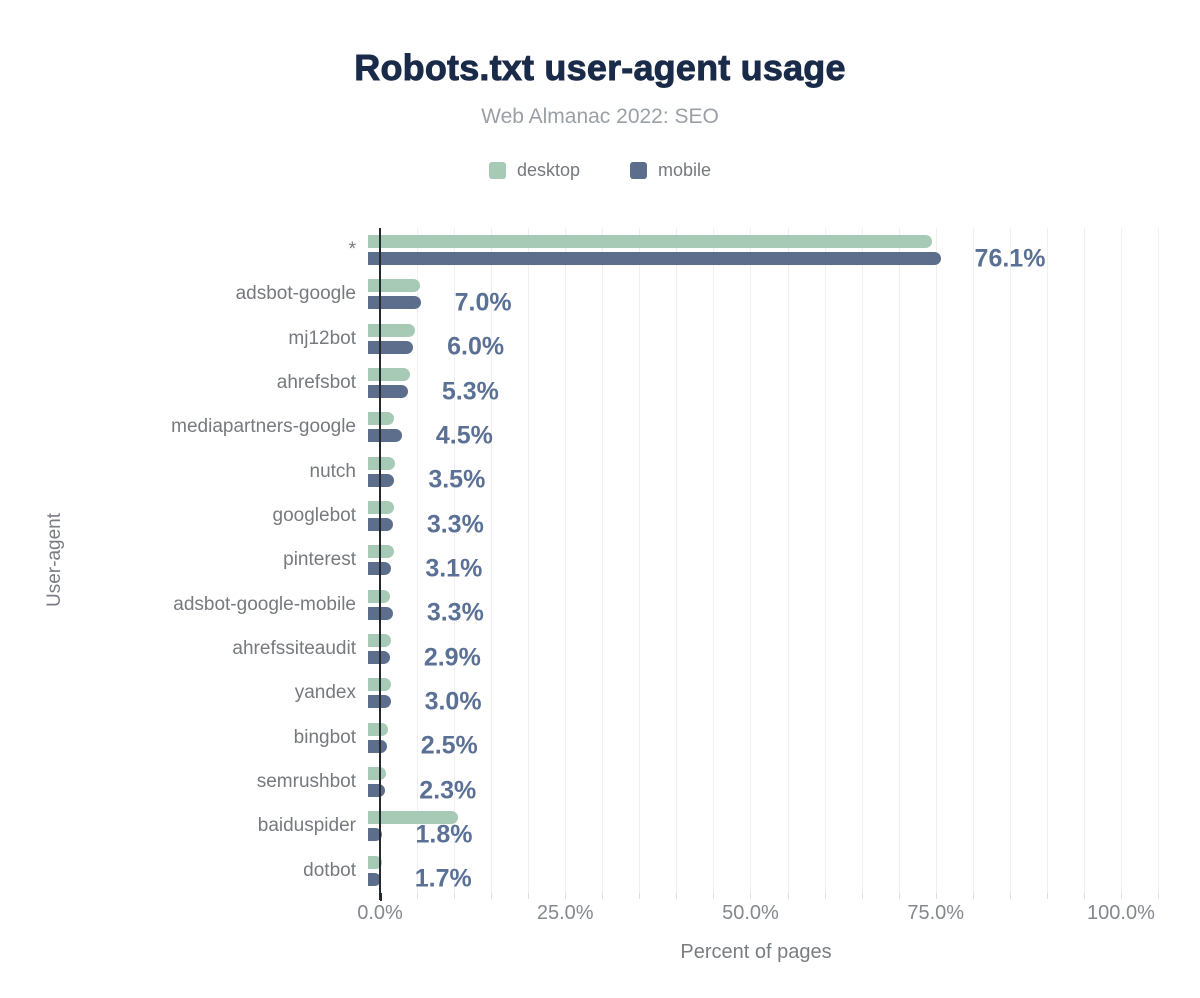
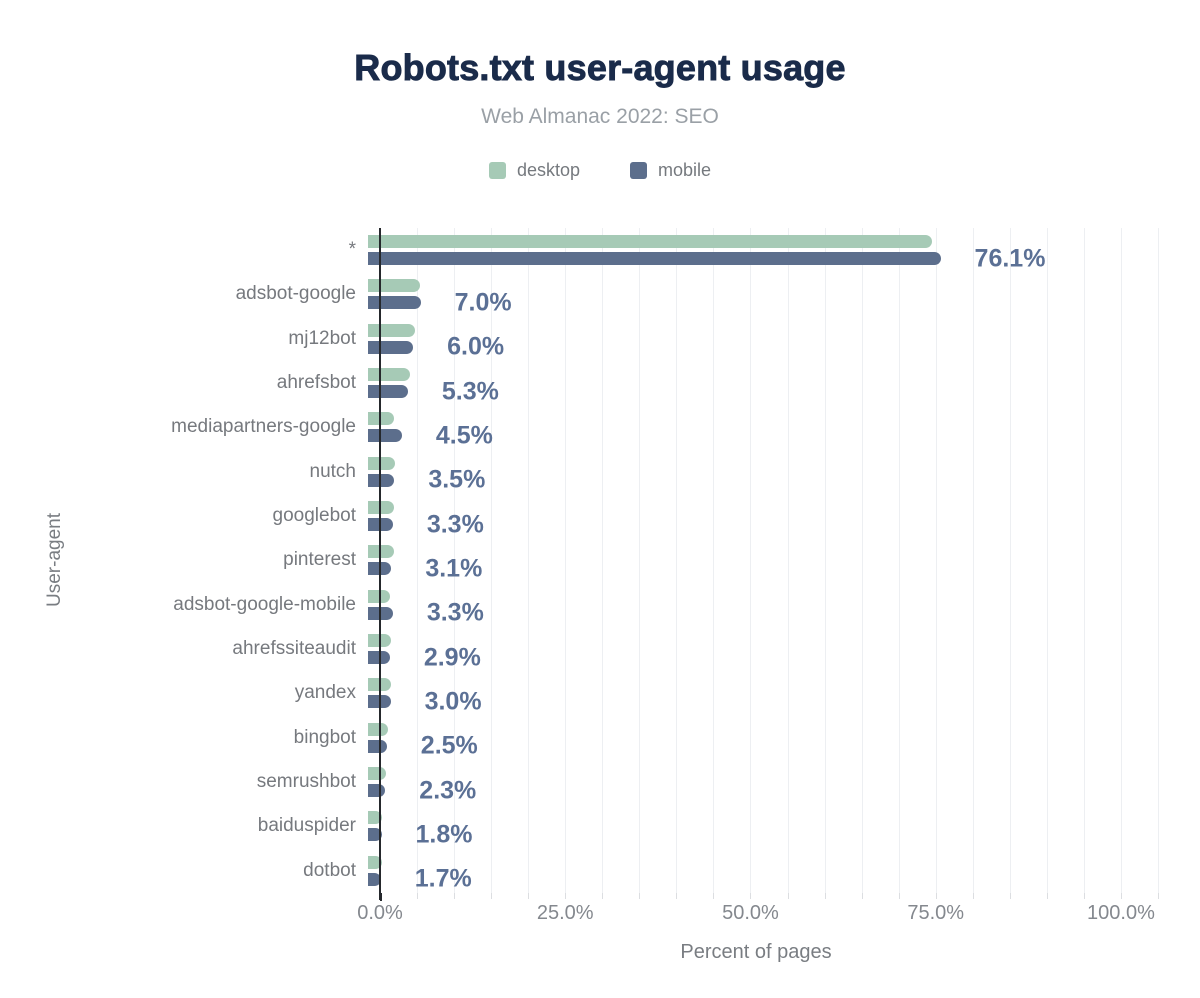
desktop/baiduspider: 12% -> 2%
